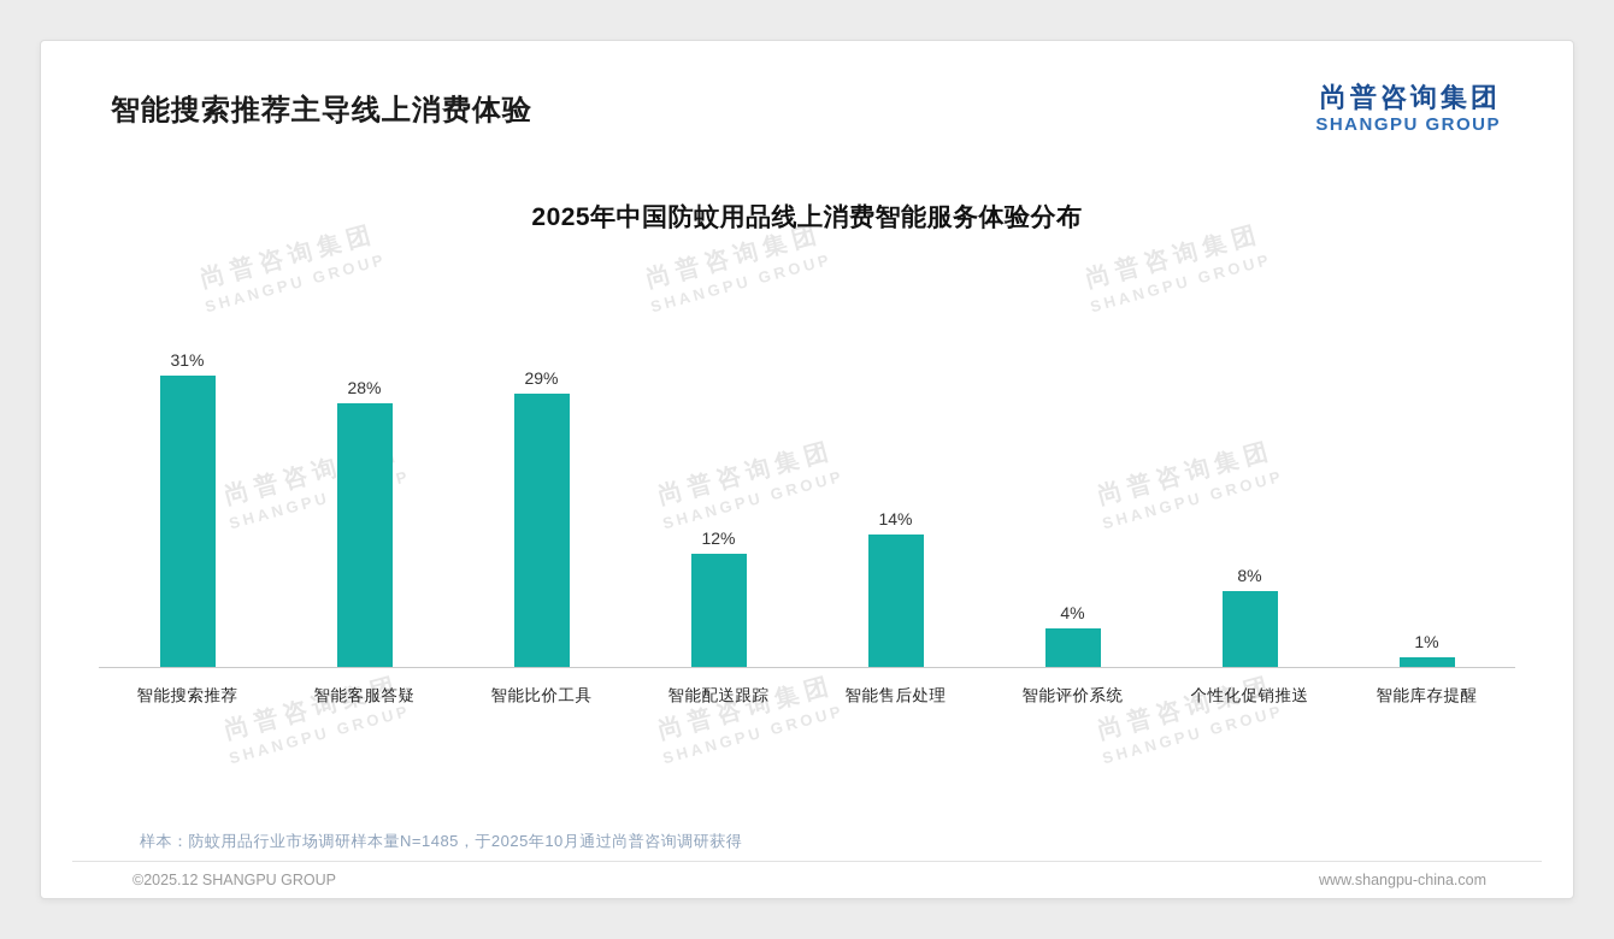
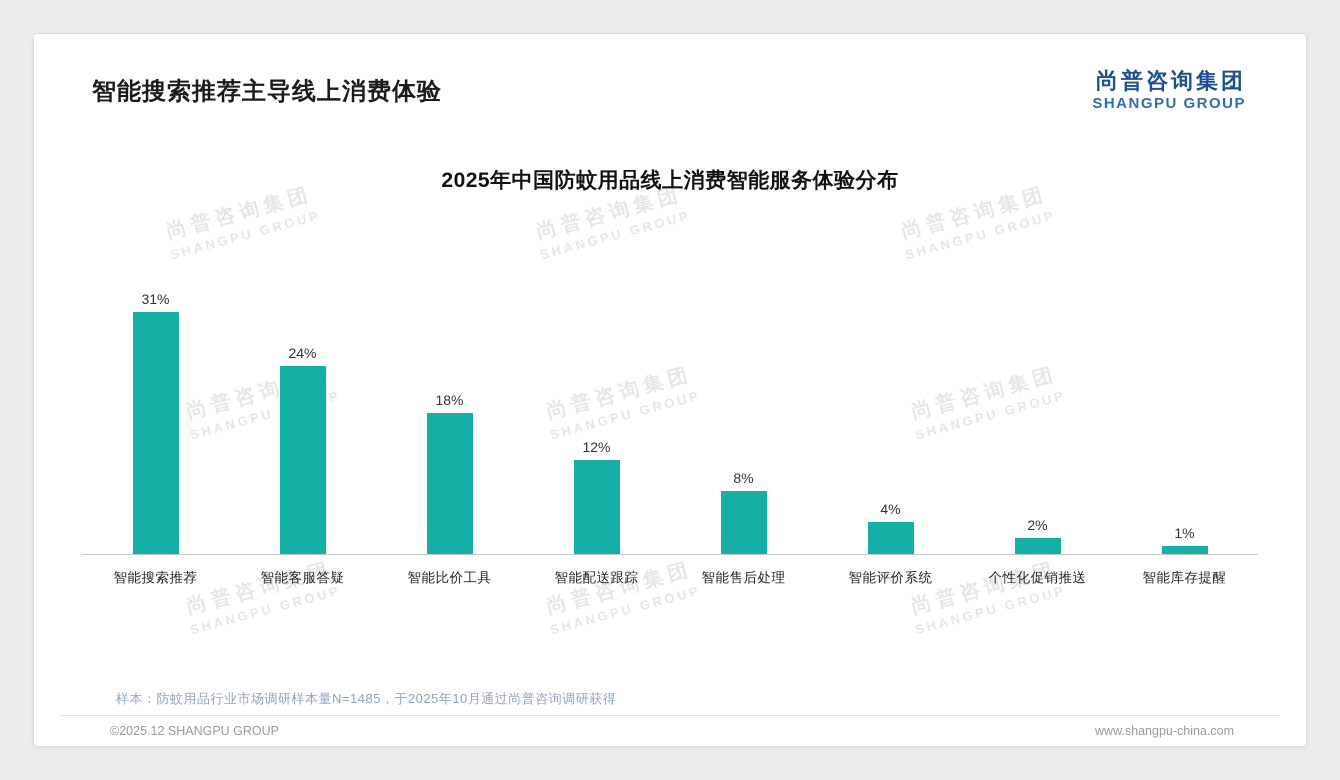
智能客服答疑: 28% -> 24%
智能比价工具: 29% -> 18%
智能售后处理: 14% -> 8%
个性化促销推送: 8% -> 2%
